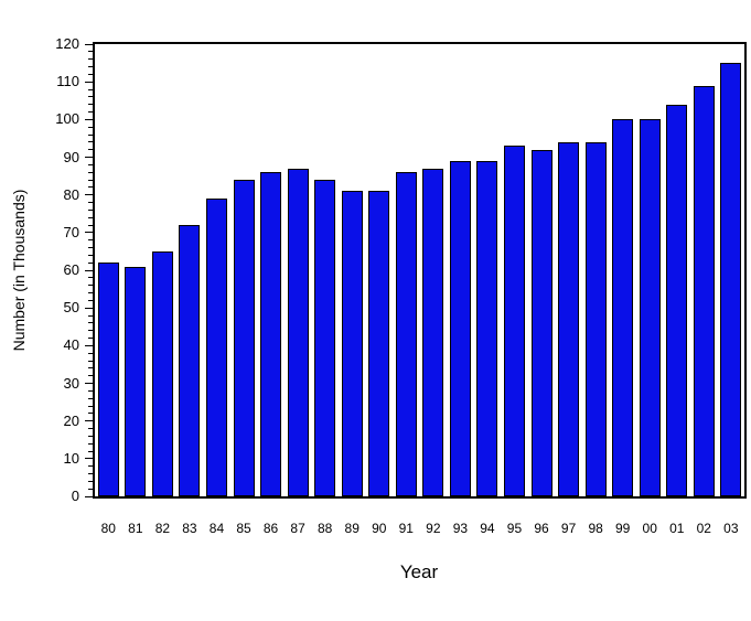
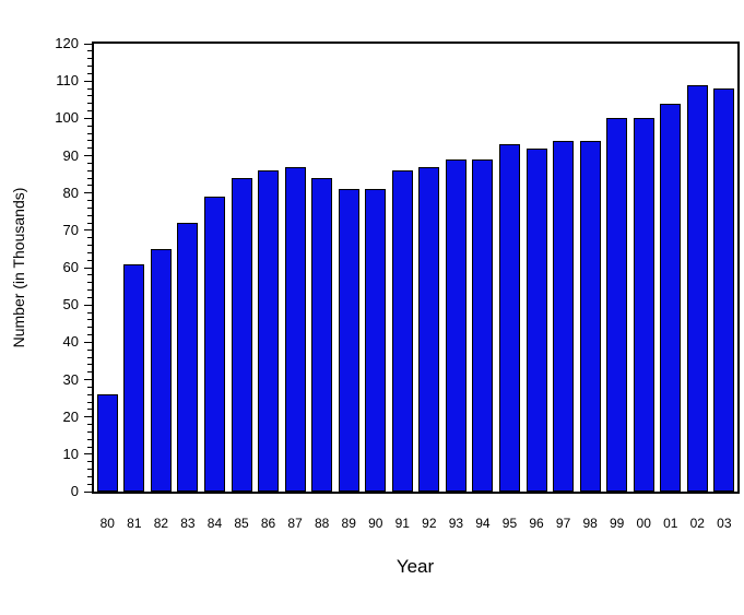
80: 62 -> 26
03: 115 -> 108
